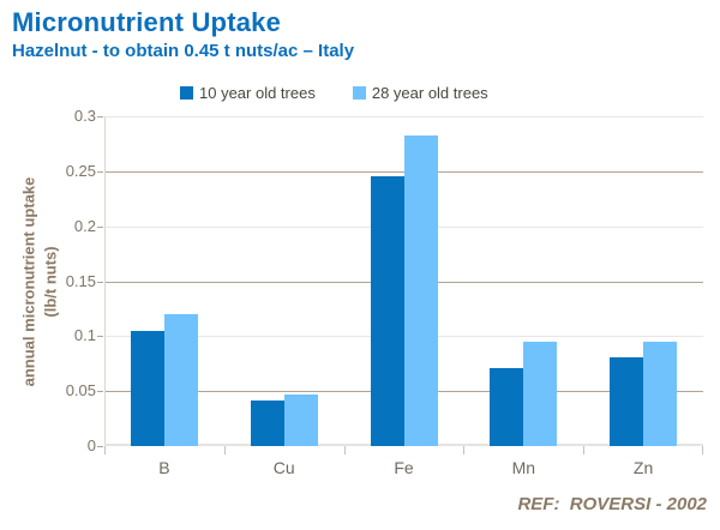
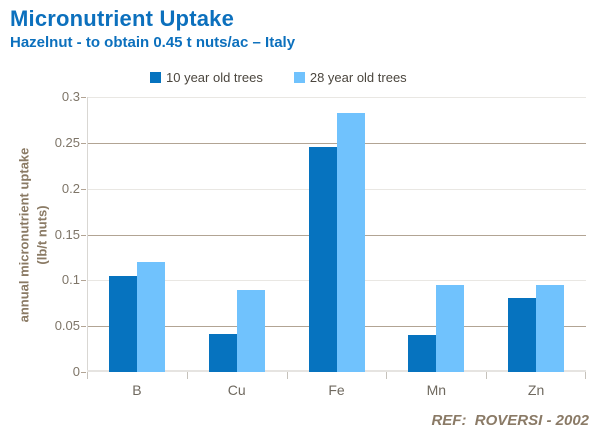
28 year old trees/Cu: 0.05 -> 0.09
10 year old trees/Mn: 0.07 -> 0.04
